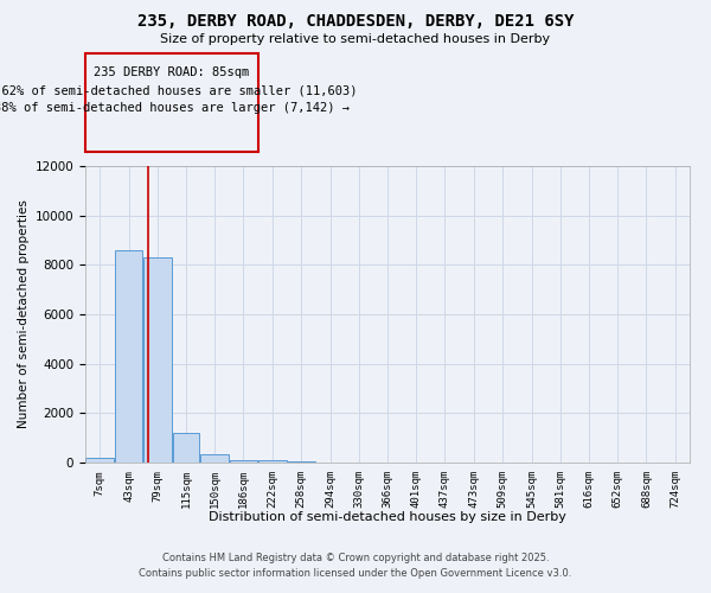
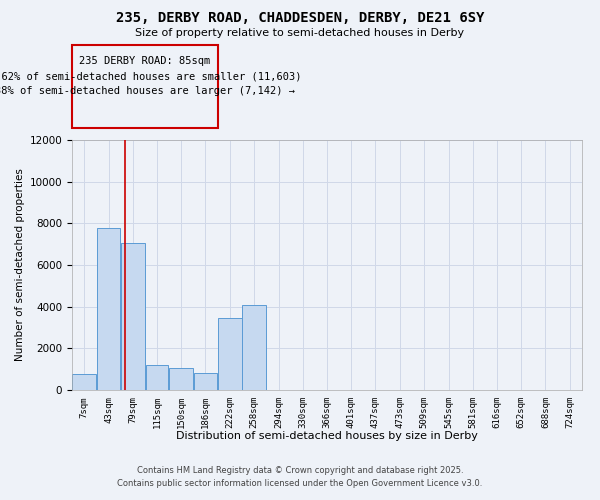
7sqm: 200 -> 750
43sqm: 8600 -> 7800
79sqm: 8300 -> 7050
150sqm: 350 -> 1050
186sqm: 100 -> 800
222sqm: 80 -> 3450
258sqm: 50 -> 4100
